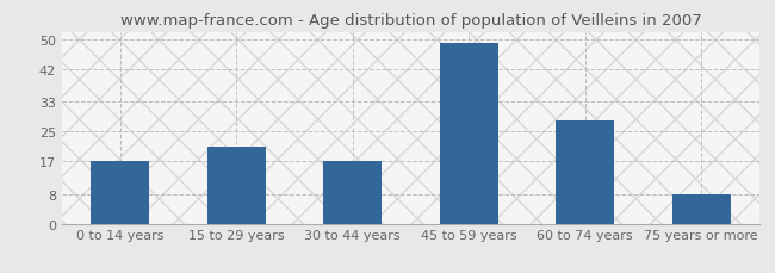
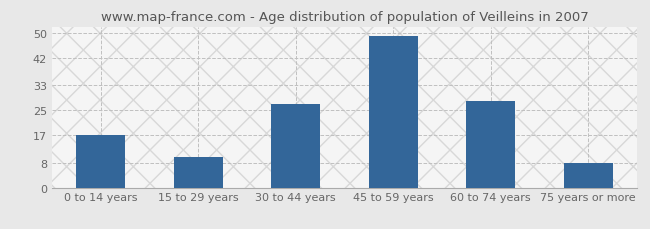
15 to 29 years: 21 -> 10
30 to 44 years: 17 -> 27
